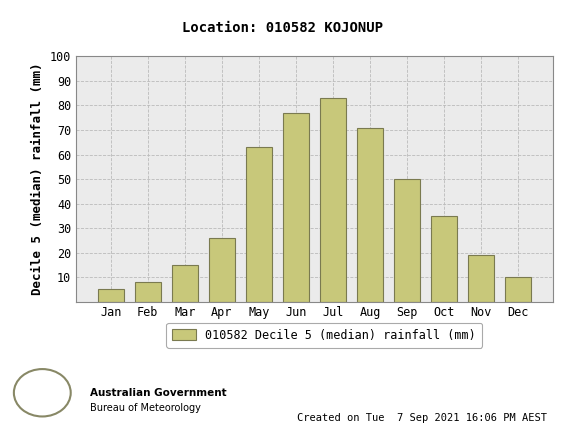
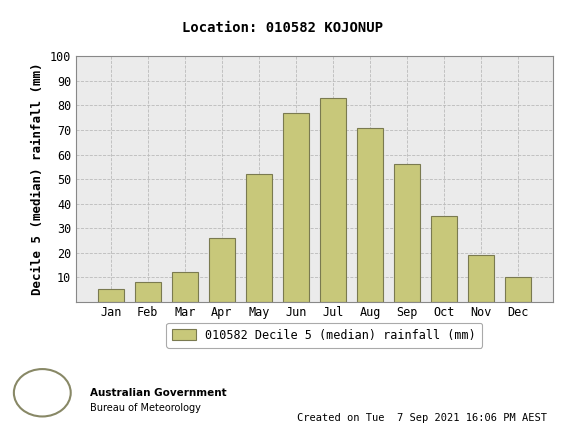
Mar: 15 -> 12
May: 63 -> 52
Sep: 50 -> 56
